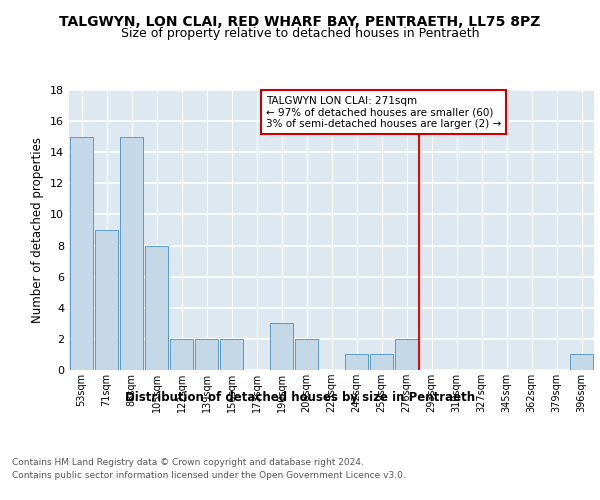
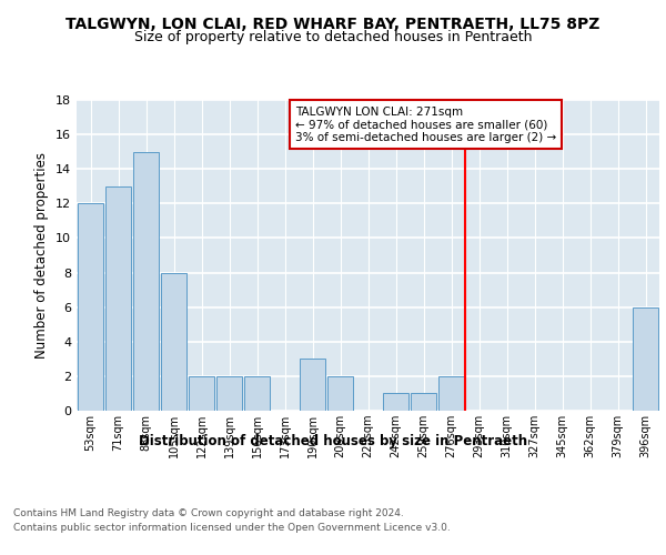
53sqm: 15 -> 12
71sqm: 9 -> 13
396sqm: 1 -> 6
